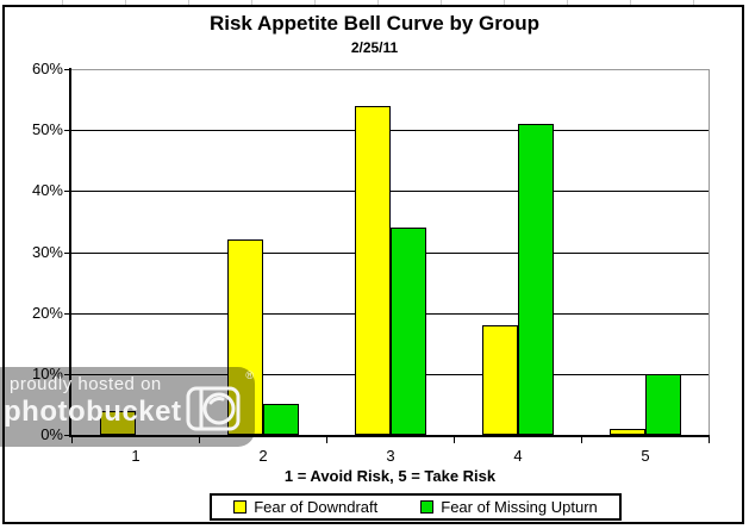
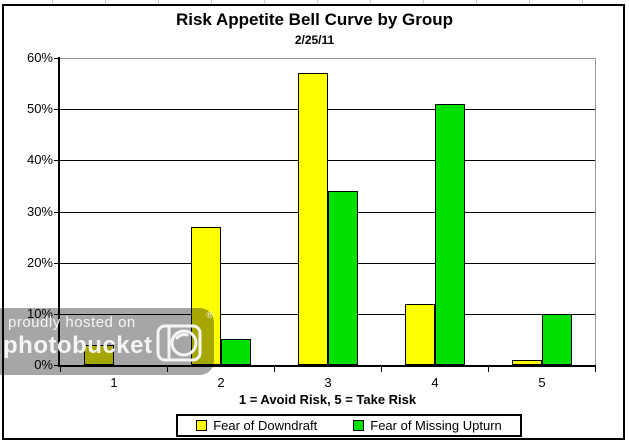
Fear of Downdraft/2: 32% -> 27%
Fear of Downdraft/3: 54% -> 57%
Fear of Downdraft/4: 18% -> 12%
